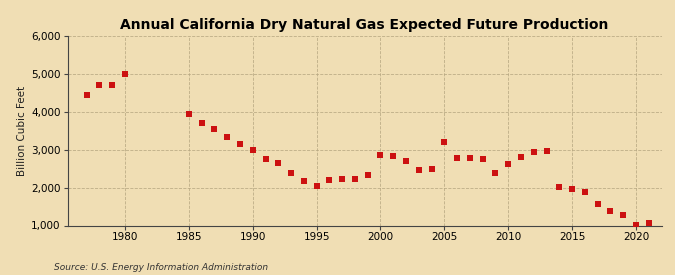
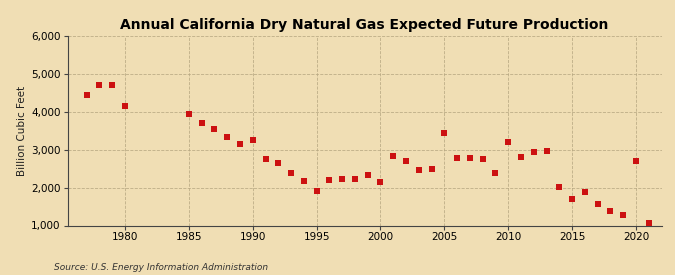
1980: 4,980 -> 4,150
1990: 3,000 -> 3,250
1995: 2,050 -> 1,900
2000: 2,870 -> 2,150
2005: 3,200 -> 3,450
2010: 2,620 -> 3,200
2015: 1,950 -> 1,700
2020: 1,020 -> 2,700
